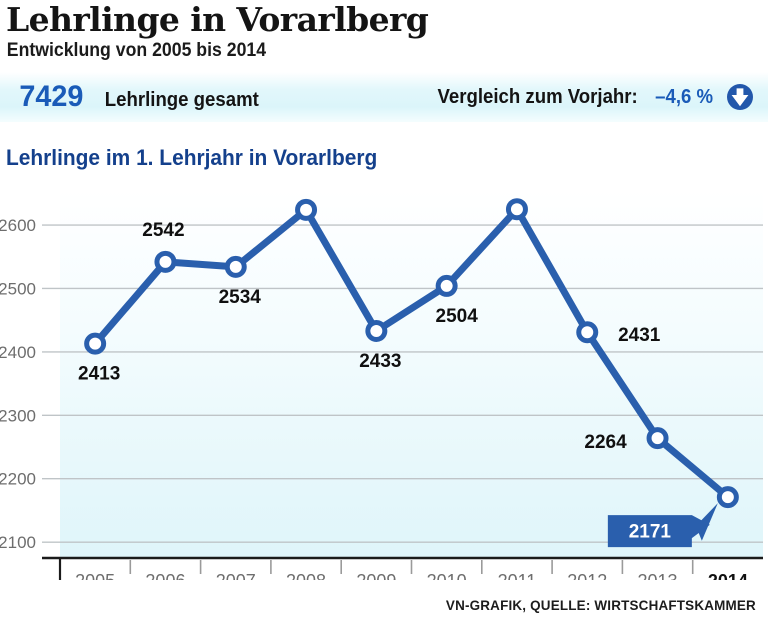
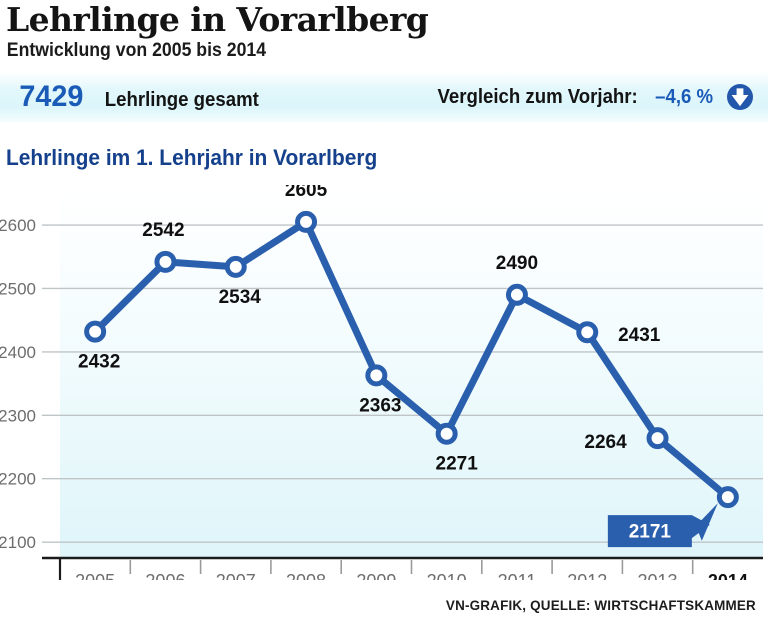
2005: 2413 -> 2432
2008: 2624 -> 2605
2009: 2433 -> 2363
2010: 2504 -> 2271
2011: 2625 -> 2490
